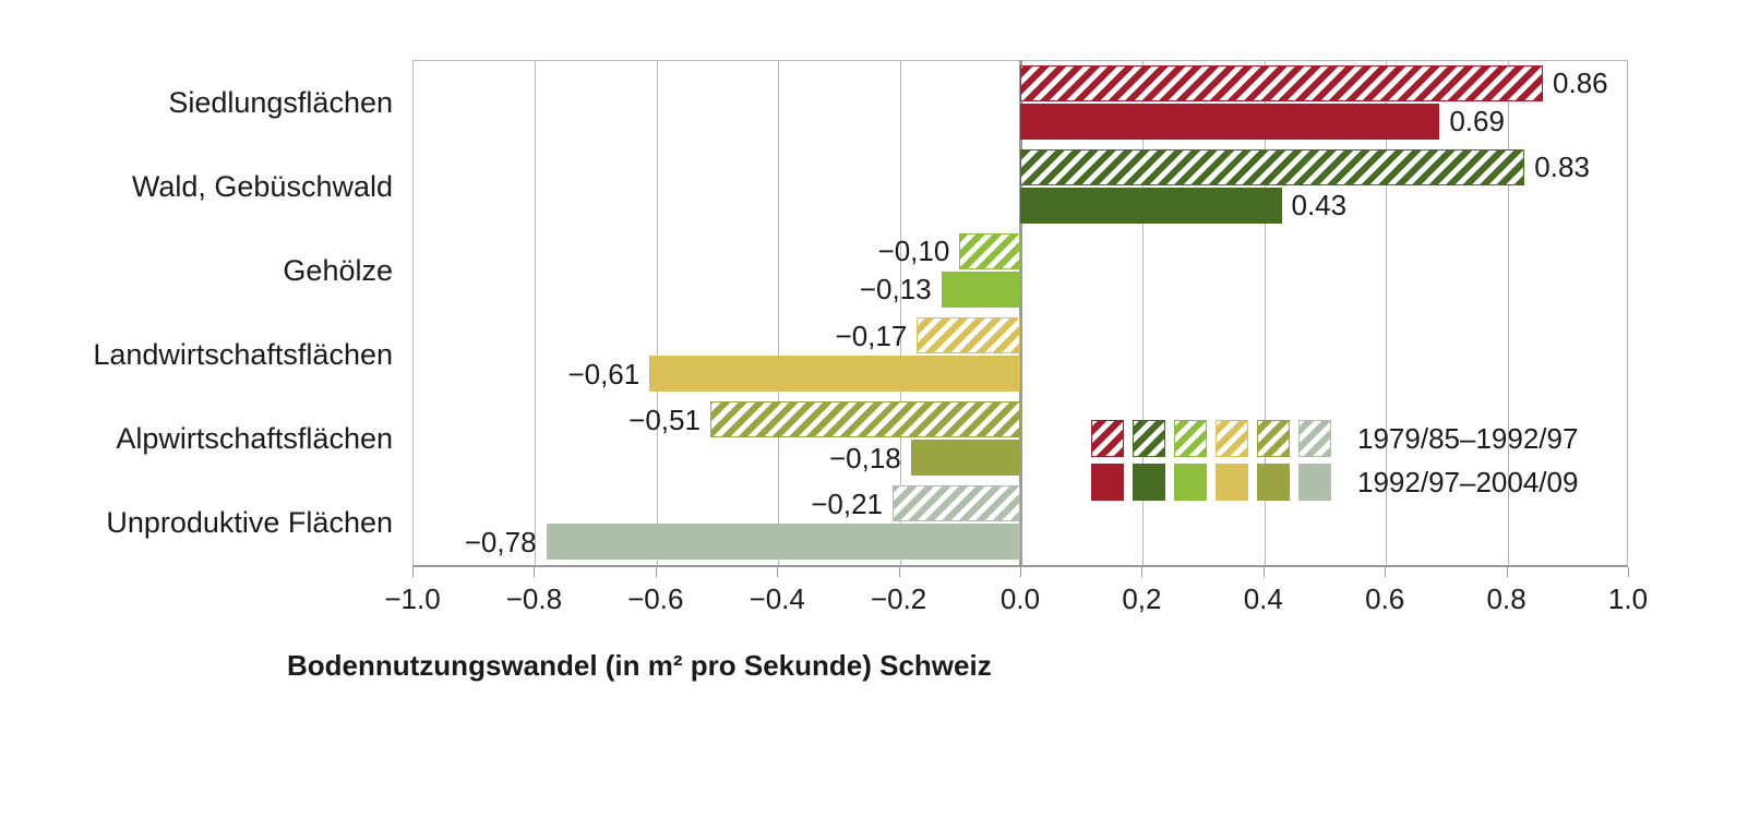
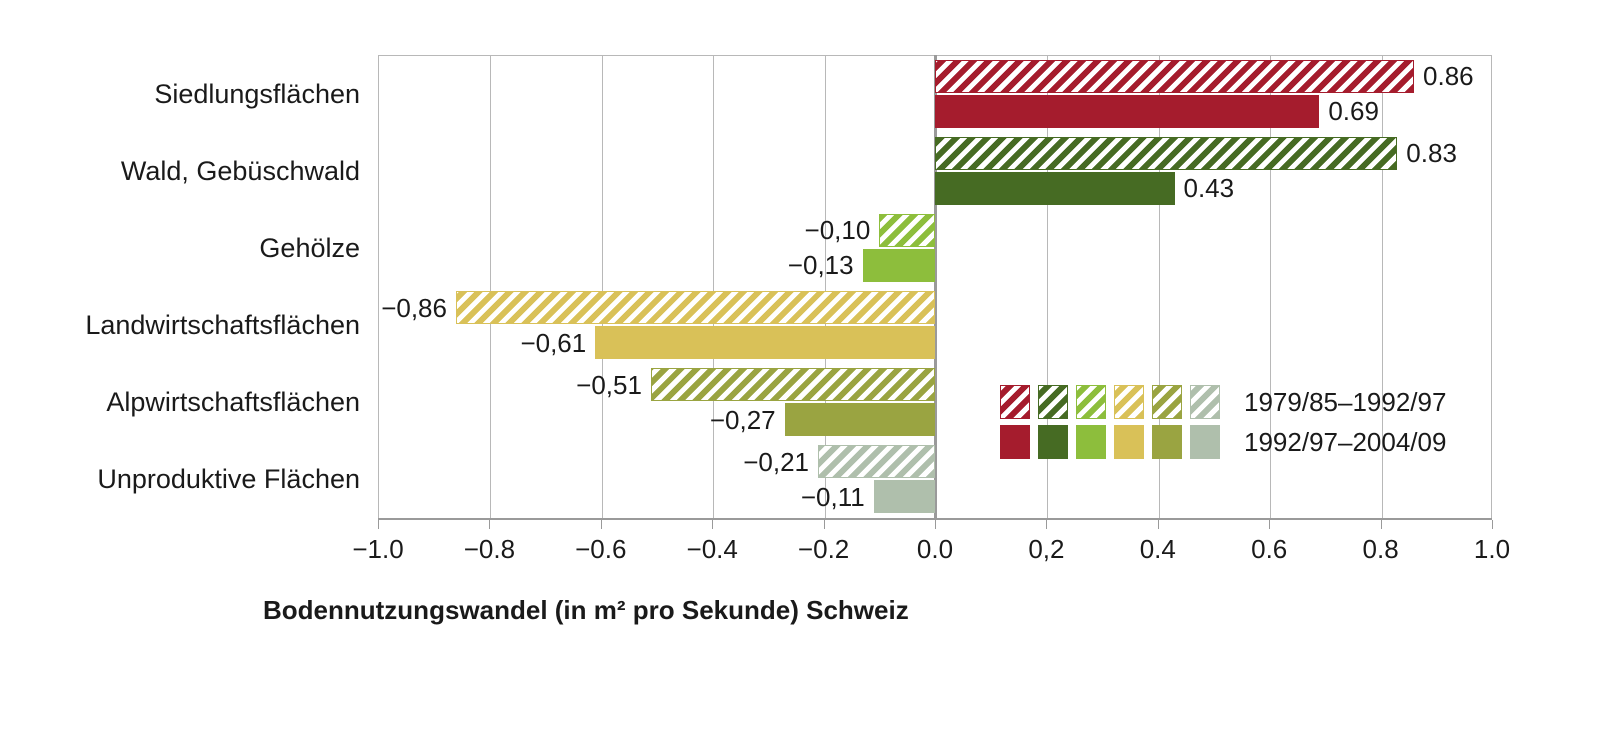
1979/85–1992/97/Landwirtschaftsflächen: −0,17 -> −0,86
1992/97–2004/09/Alpwirtschaftsflächen: −0,18 -> −0,27
1992/97–2004/09/Unproduktive Flächen: −0,78 -> −0,11
